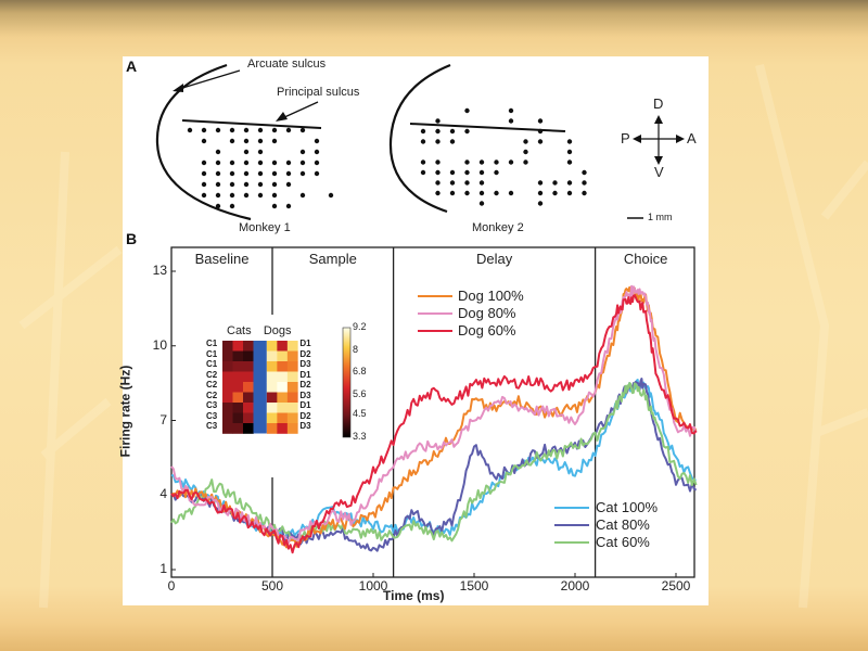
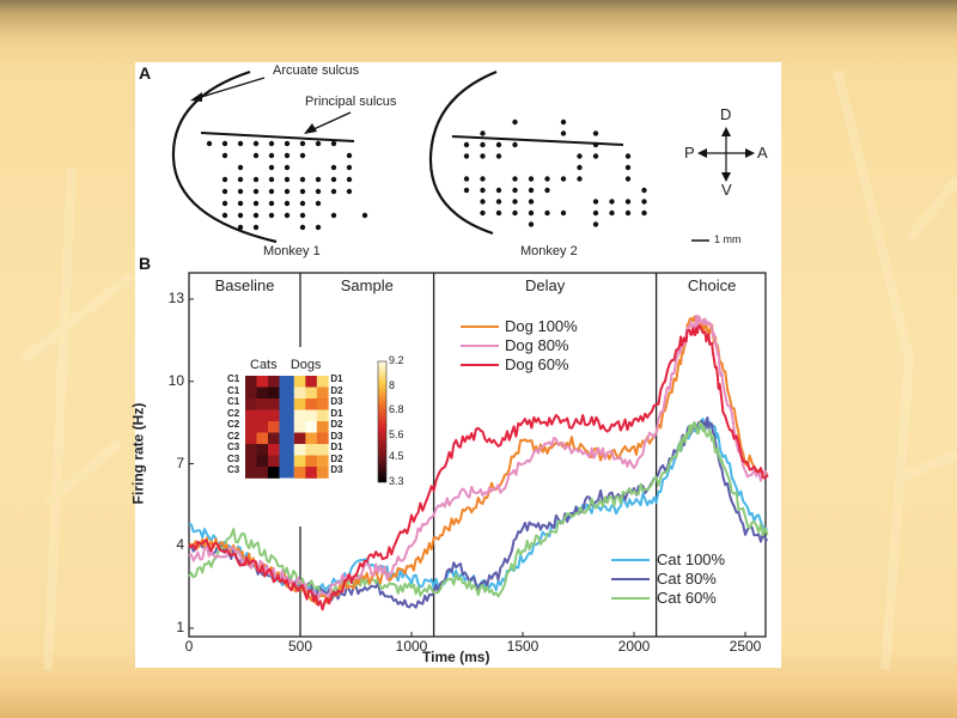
Dog 80%/0: 5.1 -> 3.6
Cat 80%/1500: 6.0 -> 4.7
Cat 100%/2000: 4.9 -> 5.7
